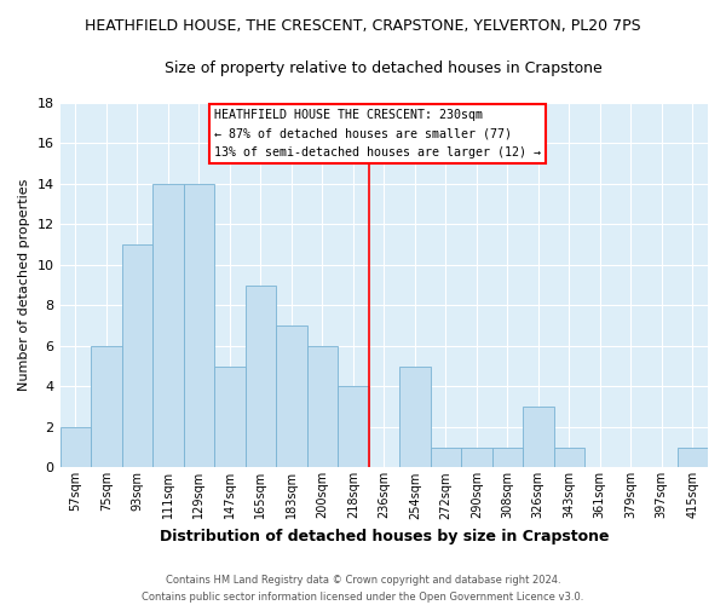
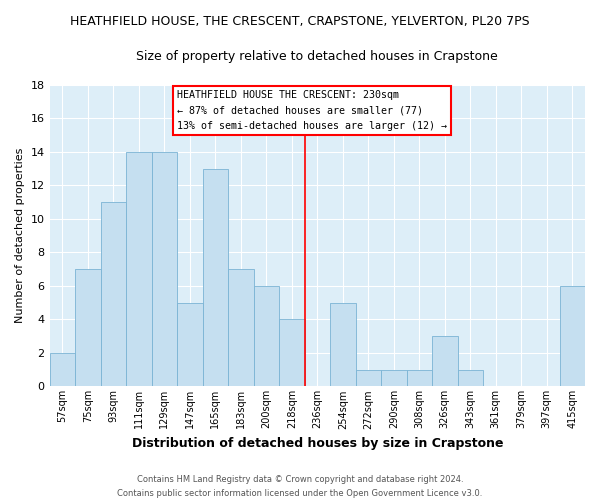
75sqm: 6 -> 7
165sqm: 9 -> 13
415sqm: 1 -> 6
